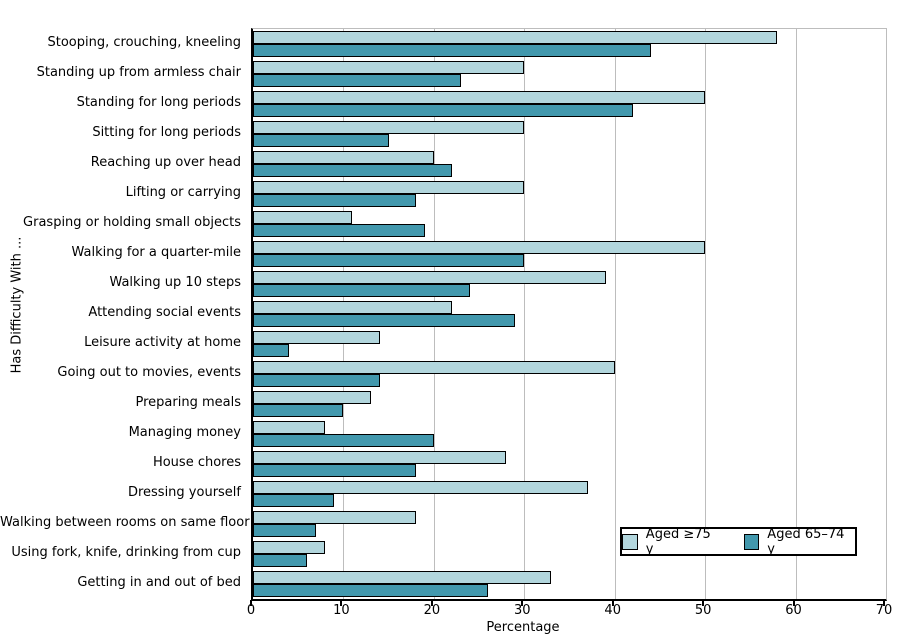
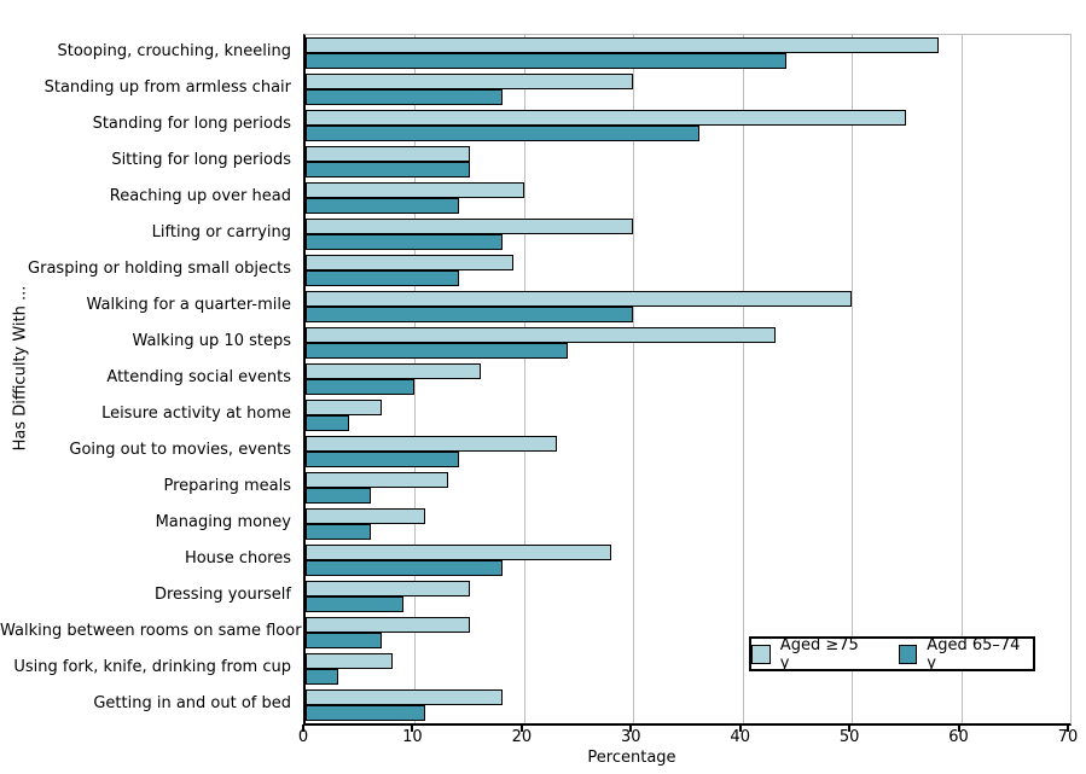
Aged 65–74 y/Standing up from armless chair: 23 -> 18
Aged ≥75 y/Standing for long periods: 50 -> 55
Aged 65–74 y/Standing for long periods: 42 -> 36
Aged ≥75 y/Sitting for long periods: 30 -> 15
Aged 65–74 y/Reaching up over head: 22 -> 14
Aged ≥75 y/Grasping or holding small objects: 11 -> 19
Aged 65–74 y/Grasping or holding small objects: 19 -> 14
Aged ≥75 y/Walking up 10 steps: 39 -> 43
Aged ≥75 y/Attending social events: 22 -> 16
Aged 65–74 y/Attending social events: 29 -> 10
Aged ≥75 y/Leisure activity at home: 14 -> 7
Aged ≥75 y/Going out to movies, events: 40 -> 23
Aged 65–74 y/Preparing meals: 10 -> 6
Aged ≥75 y/Managing money: 8 -> 11
Aged 65–74 y/Managing money: 20 -> 6
Aged ≥75 y/Dressing yourself: 37 -> 15
Aged ≥75 y/Walking between rooms on same floor: 18 -> 15
Aged 65–74 y/Using fork, knife, drinking from cup: 6 -> 3
Aged ≥75 y/Getting in and out of bed: 33 -> 18
Aged 65–74 y/Getting in and out of bed: 26 -> 11
